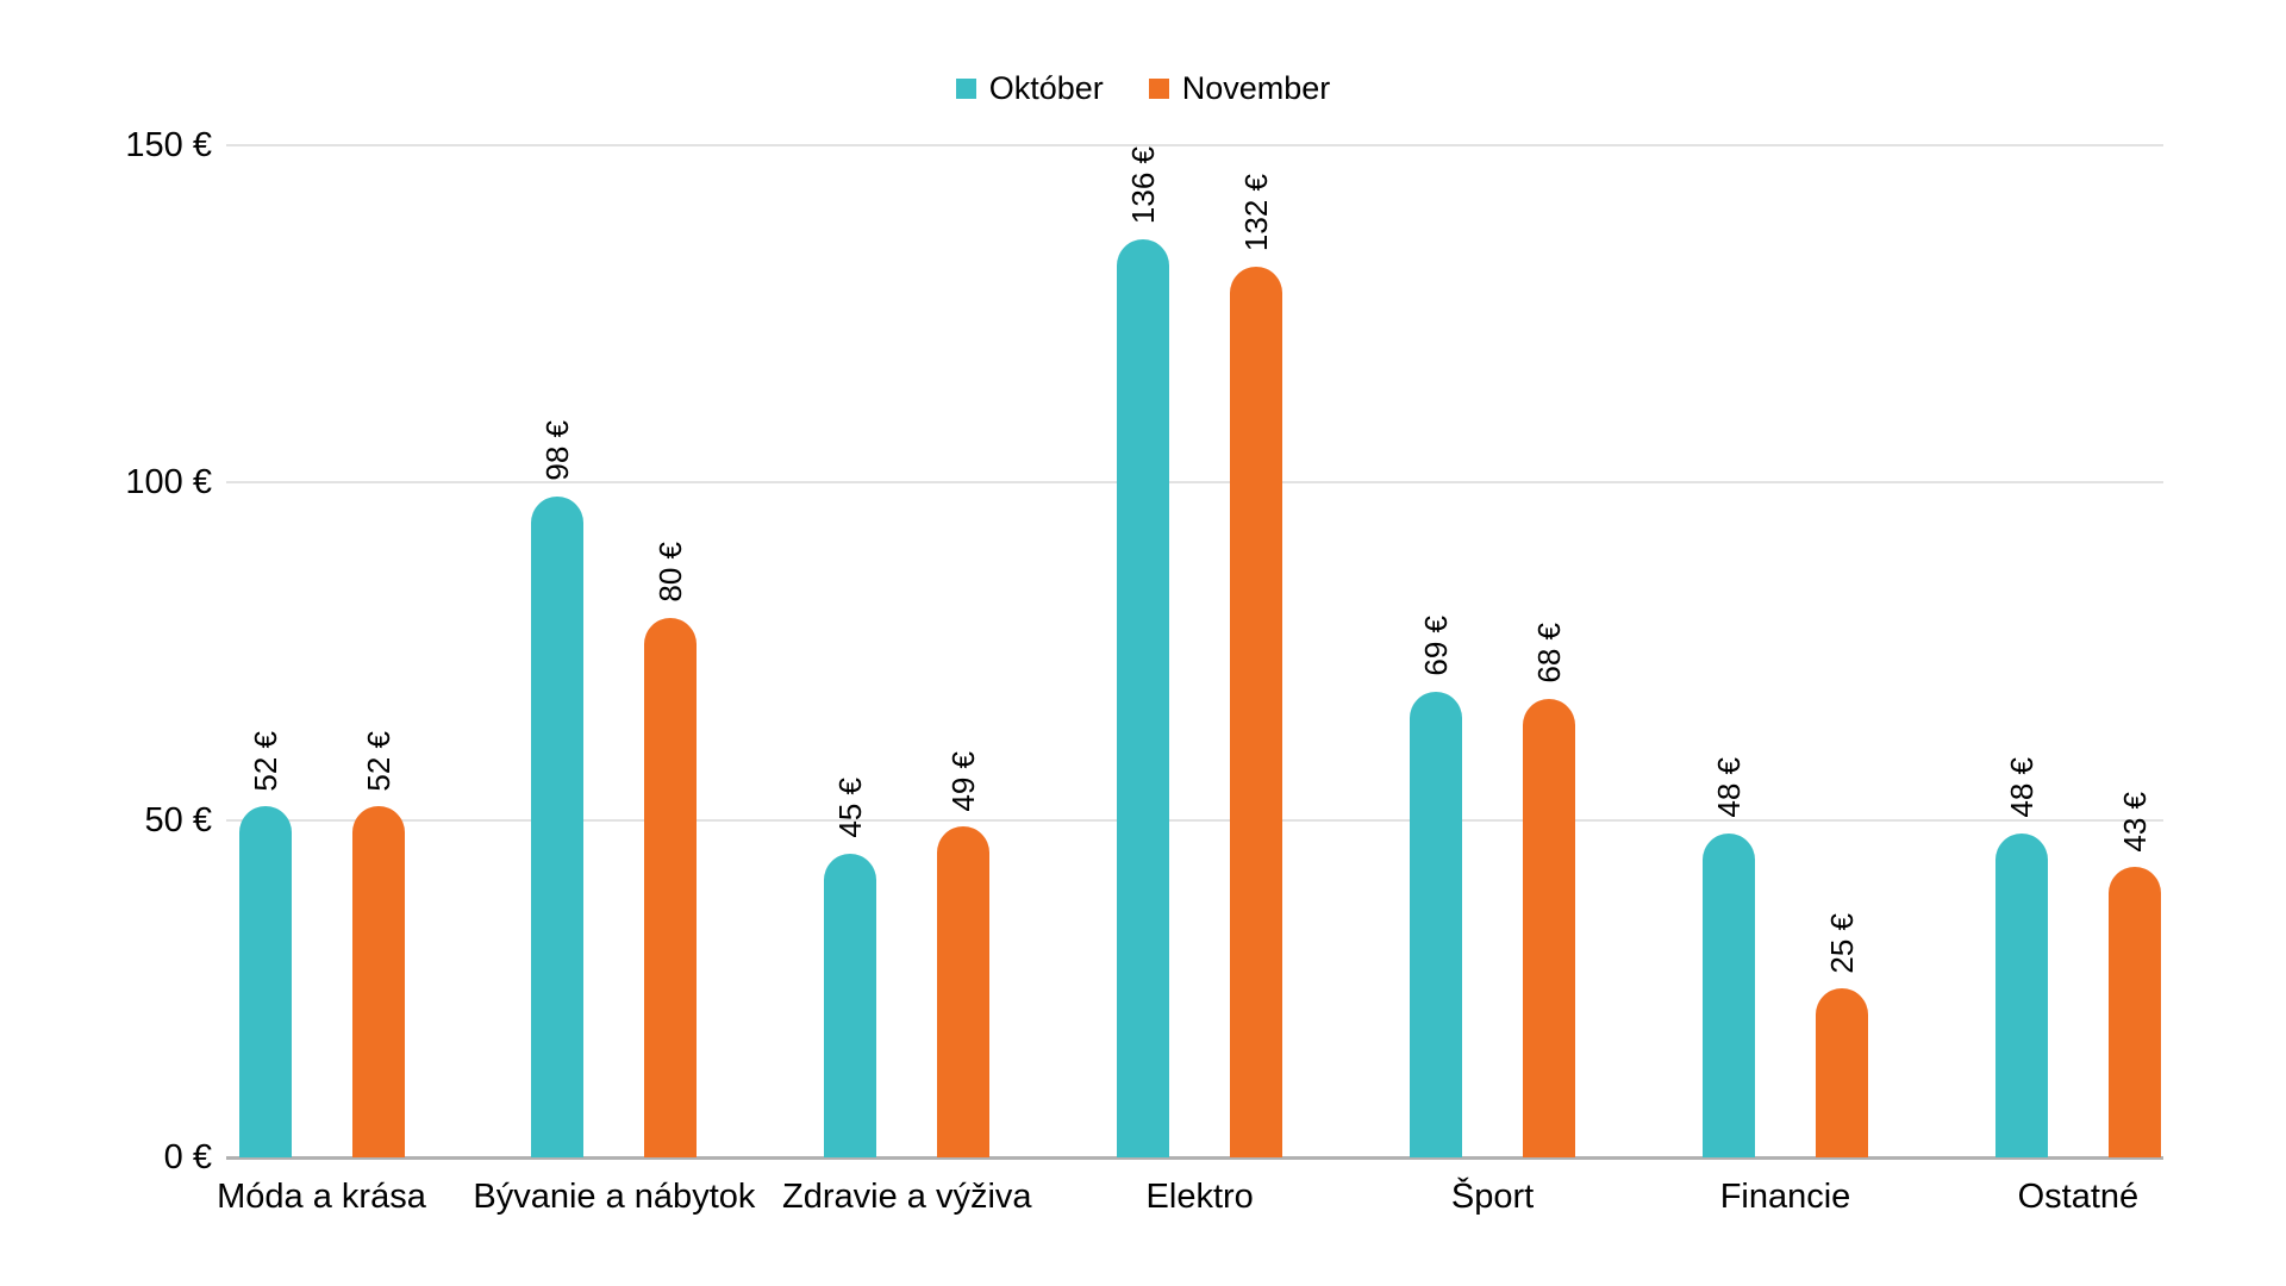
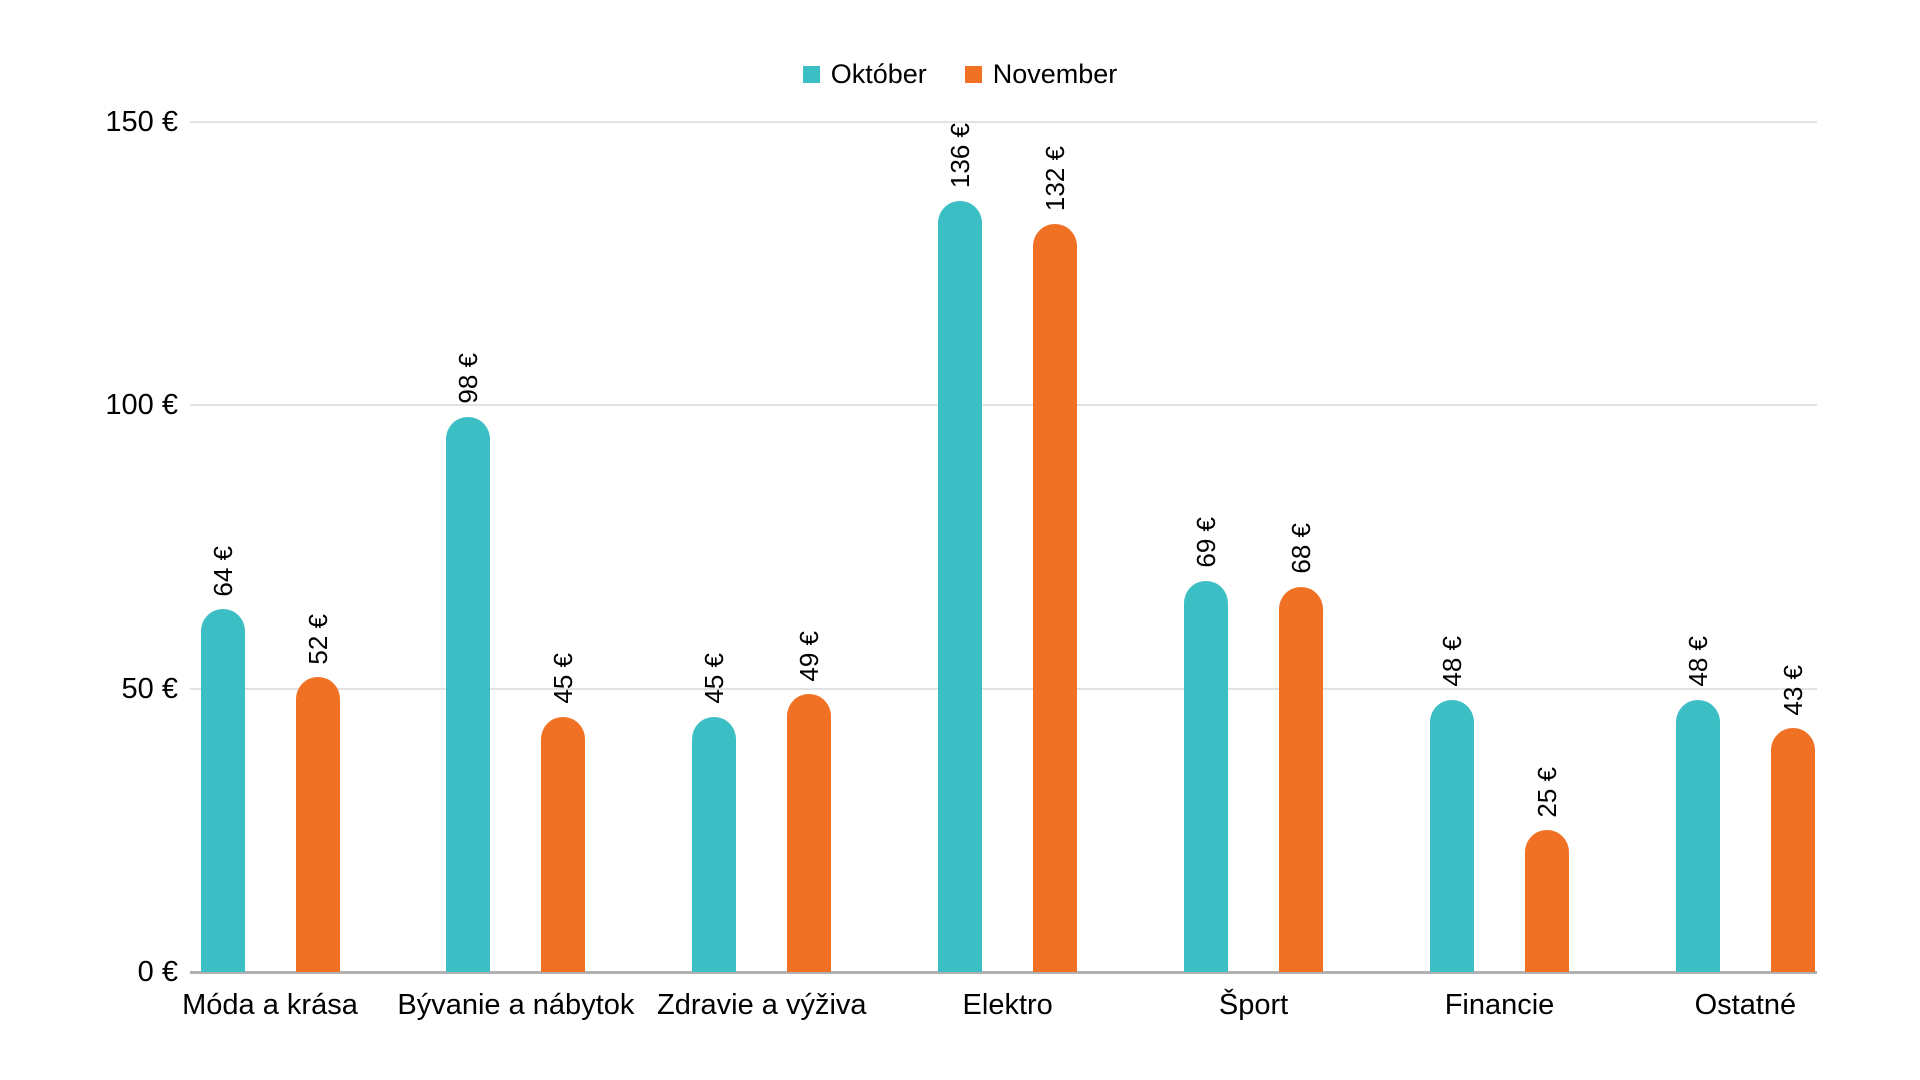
Október/Móda a krása: 52 -> 64
November/Bývanie a nábytok: 80 -> 45
